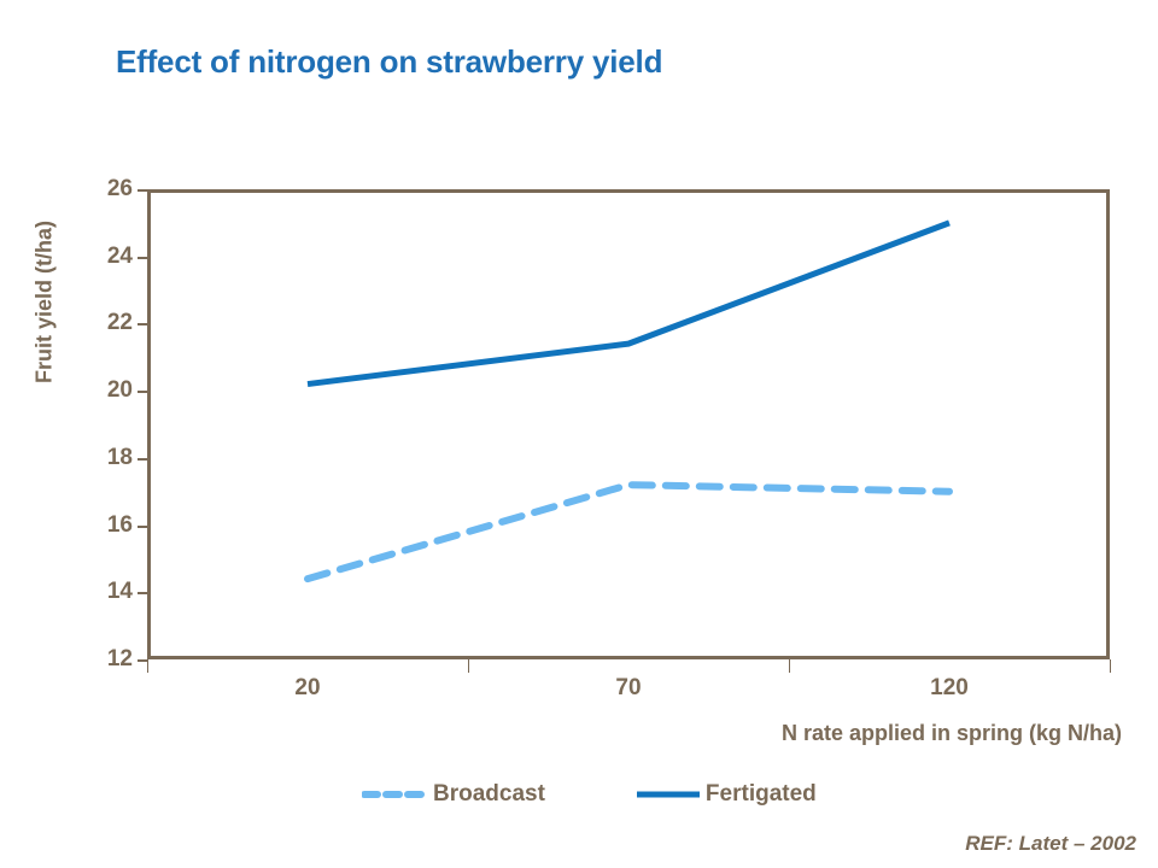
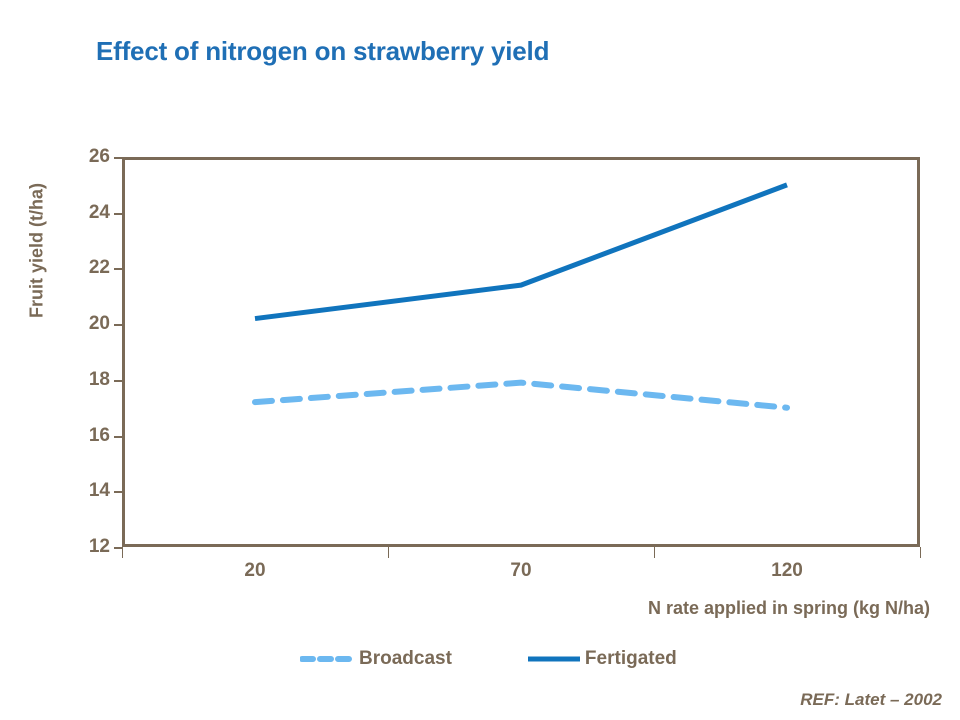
Broadcast/20: 14.4 -> 17.2
Broadcast/70: 17.2 -> 17.9
